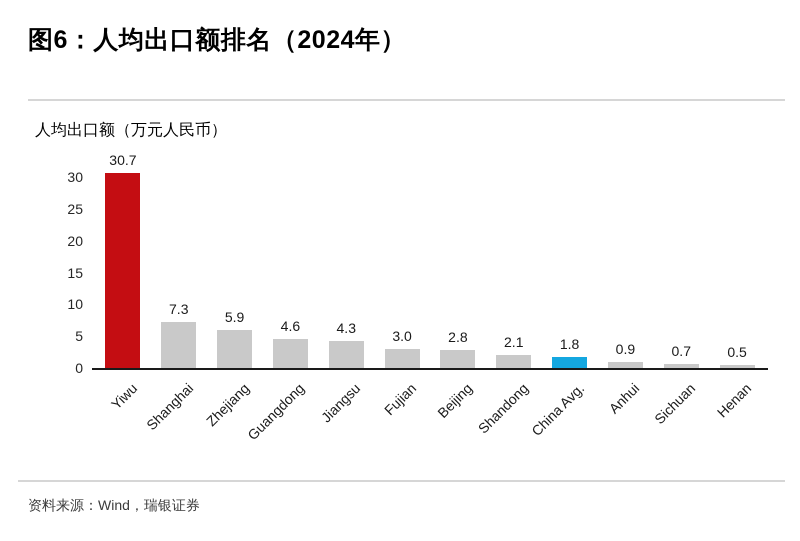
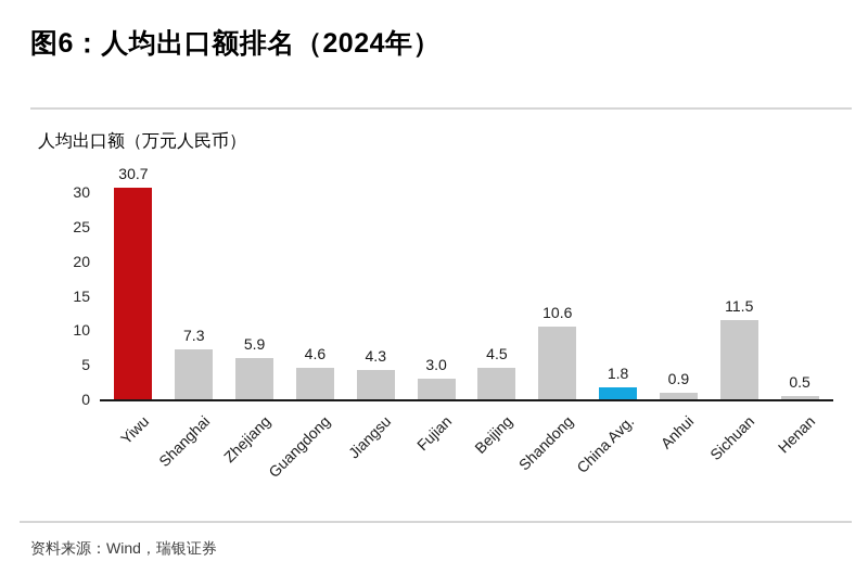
Beijing: 2.8 -> 4.5
Shandong: 2.1 -> 10.6
Sichuan: 0.7 -> 11.5
